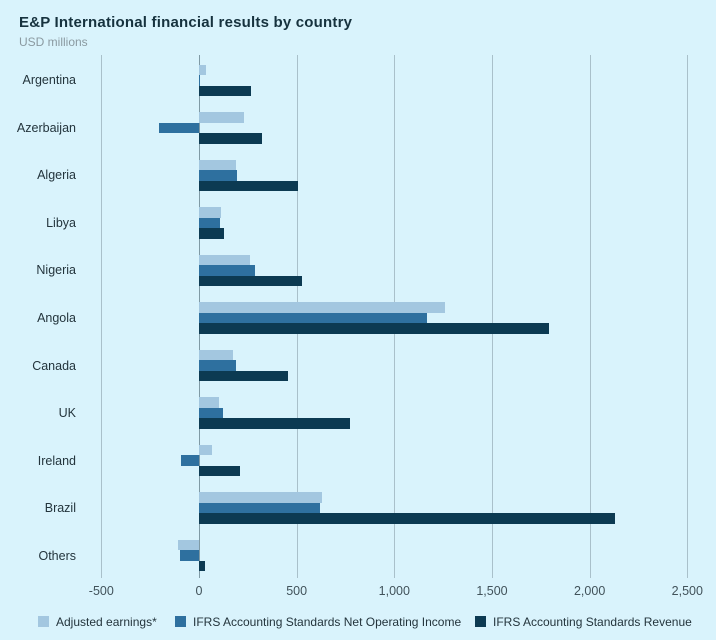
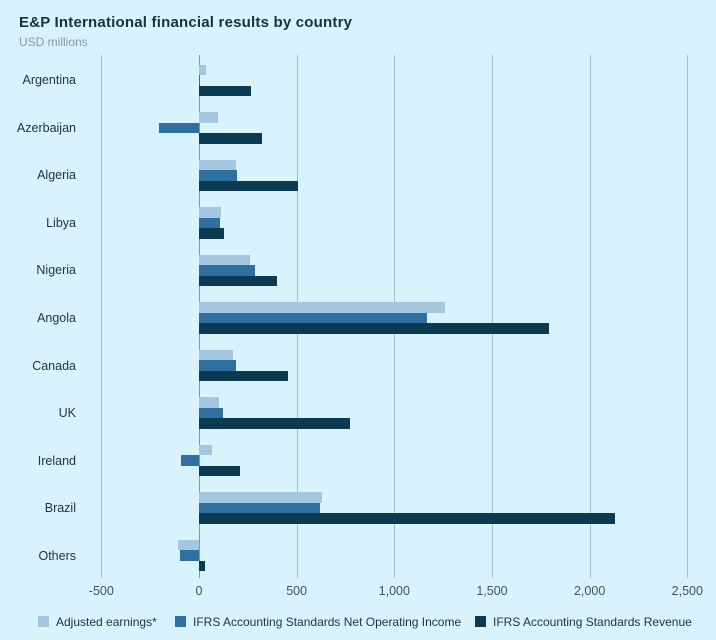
Adjusted earnings*/Azerbaijan: 230 -> 100
IFRS Accounting Standards Revenue/Nigeria: 530 -> 400
